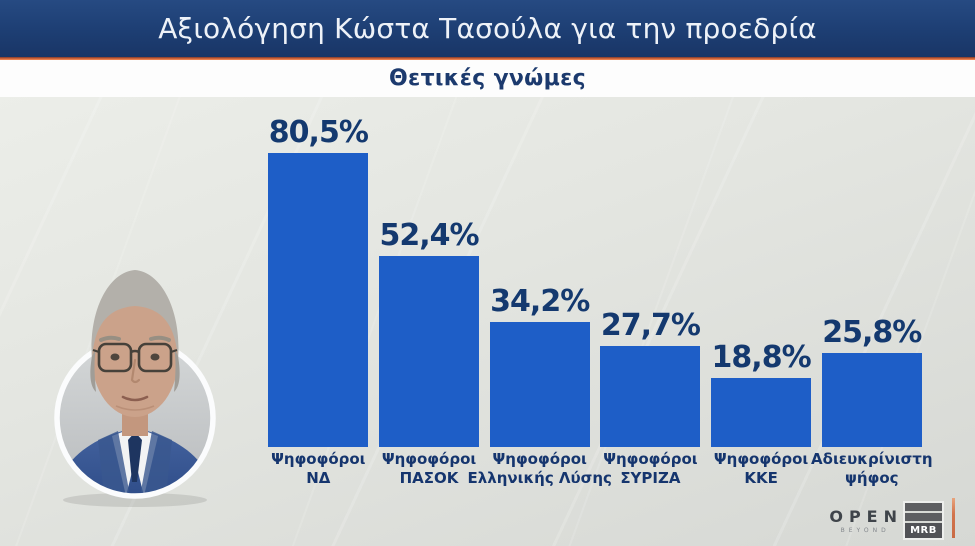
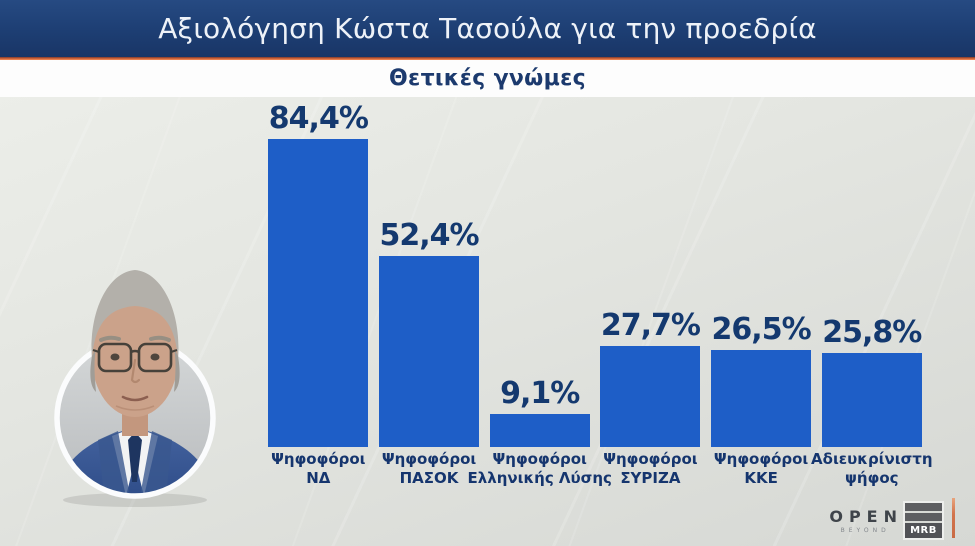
Ψηφοφόροι ΝΔ: 80,5% -> 84,4%
Ψηφοφόροι Ελληνικής Λύσης: 34,2% -> 9,1%
Ψηφοφόροι ΚΚΕ: 18,8% -> 26,5%
